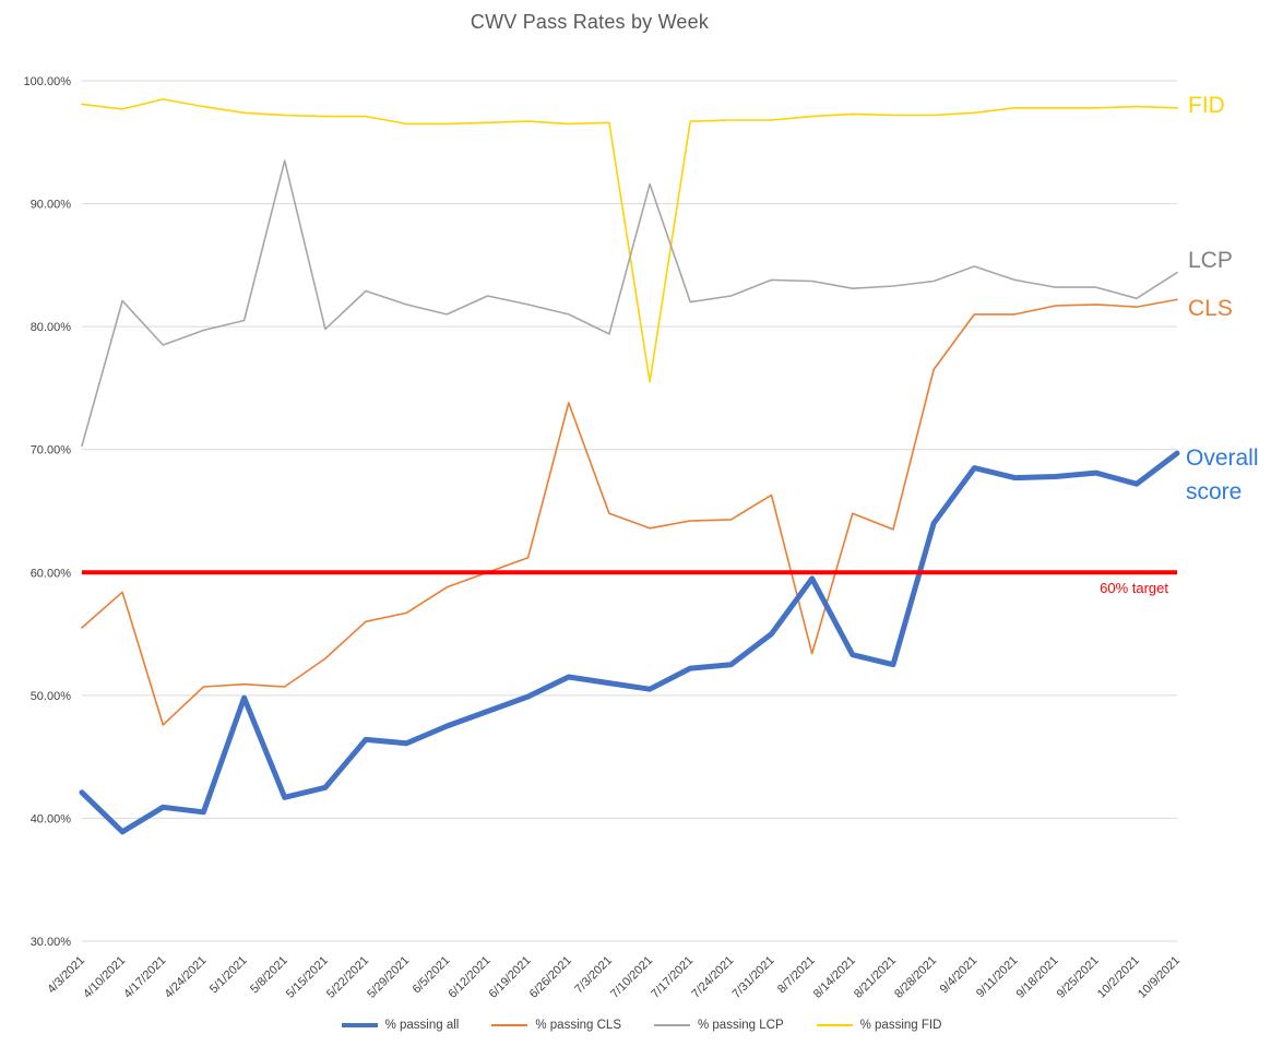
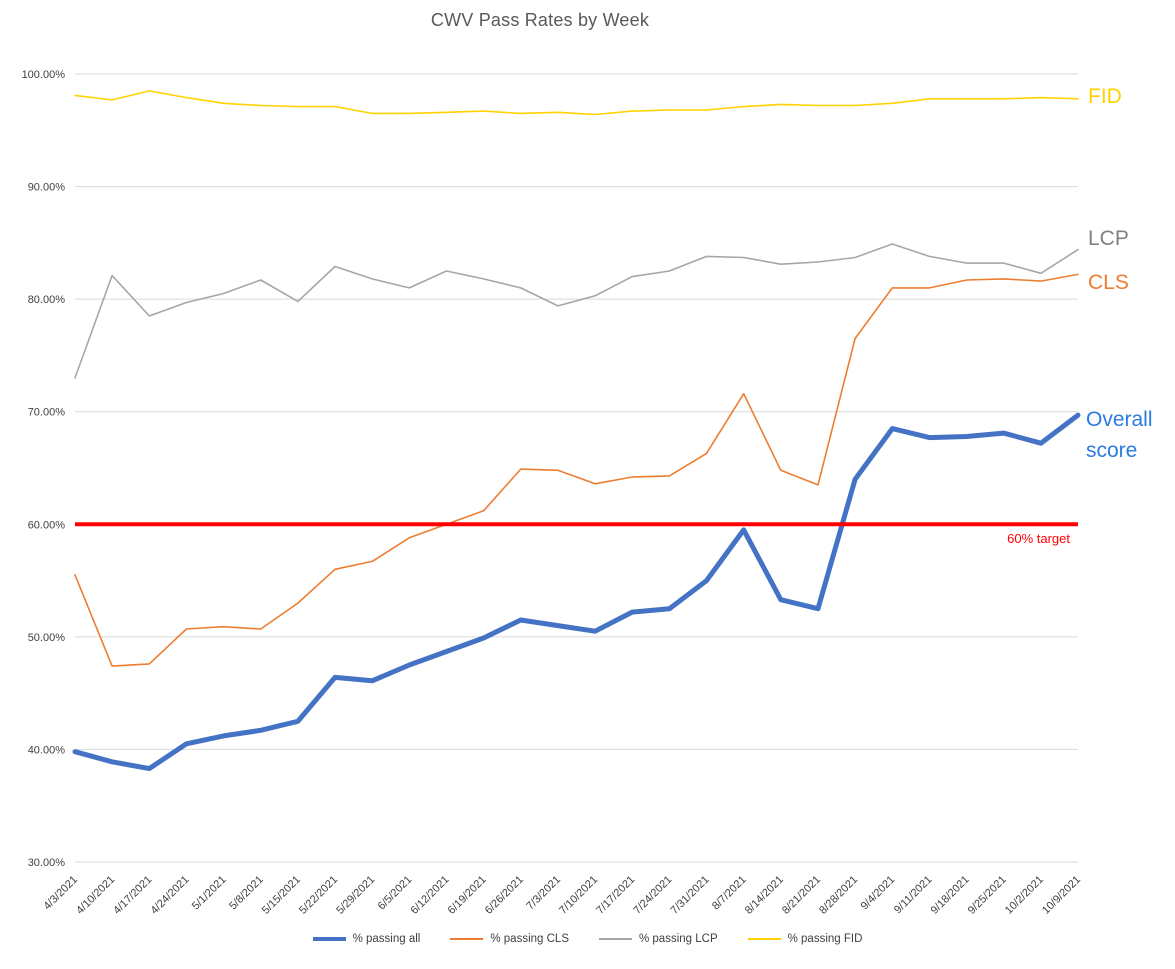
% passing all/4/3/2021: 42.1% -> 39.8%
% passing LCP/4/3/2021: 70.3% -> 73.0%
% passing CLS/4/10/2021: 58.4% -> 47.4%
% passing all/4/17/2021: 40.9% -> 38.3%
% passing all/5/1/2021: 49.8% -> 41.2%
% passing LCP/5/8/2021: 93.5% -> 81.7%
% passing CLS/6/26/2021: 73.8% -> 64.9%
% passing LCP/7/10/2021: 91.6% -> 80.3%
% passing FID/7/10/2021: 75.5% -> 96.4%
% passing CLS/8/7/2021: 53.4% -> 71.6%
